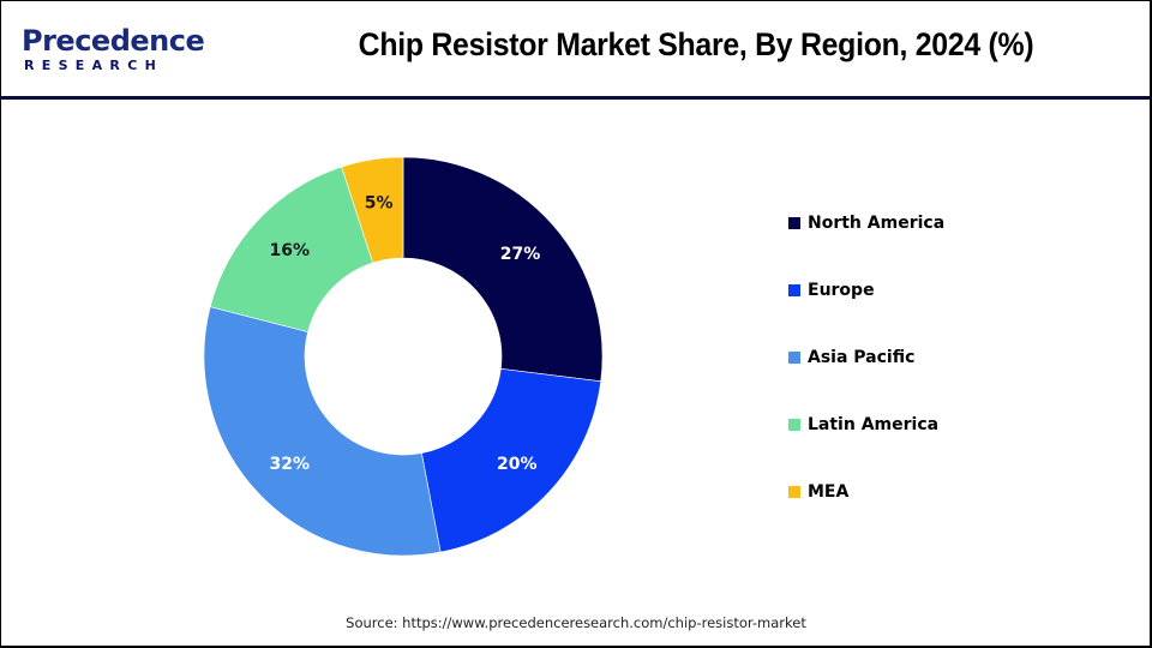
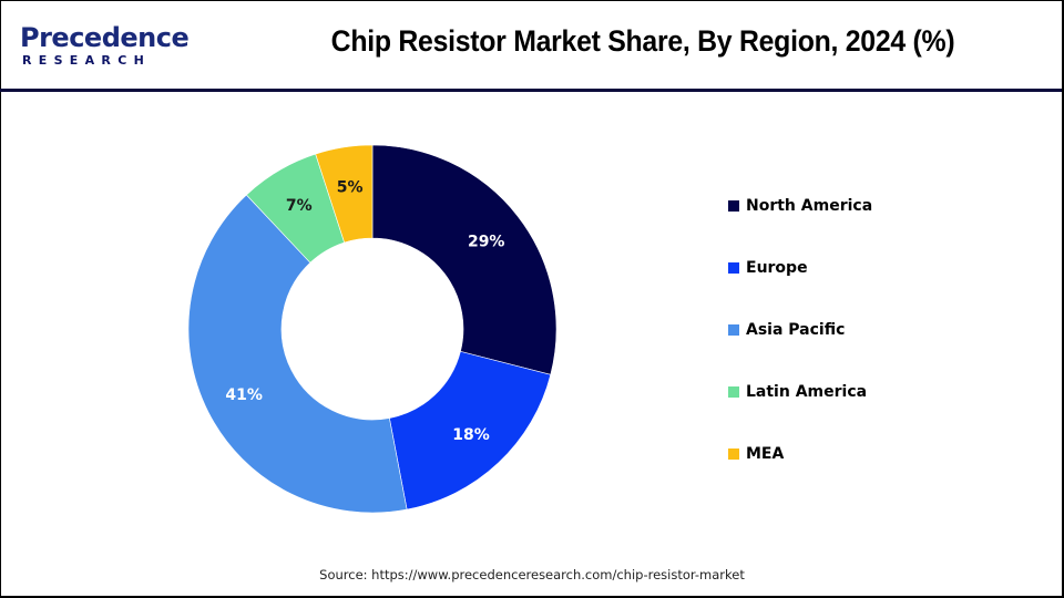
North America: 27% -> 29%
Europe: 20% -> 18%
Asia Pacific: 32% -> 41%
Latin America: 16% -> 7%
